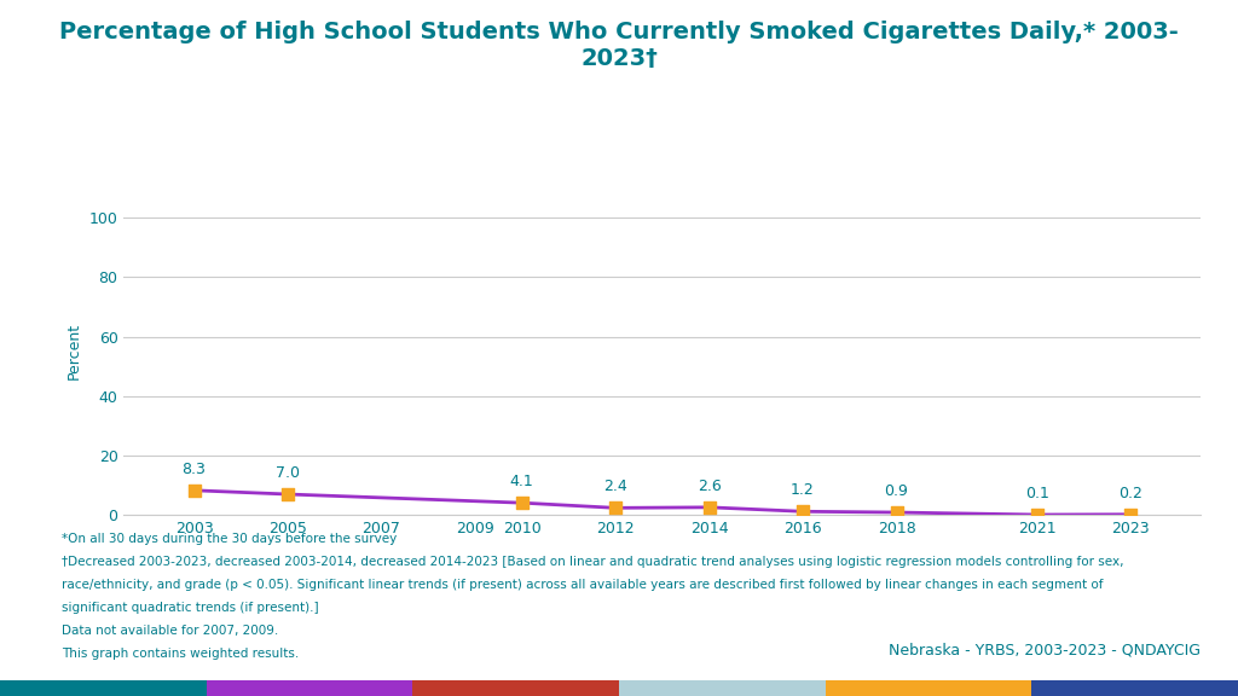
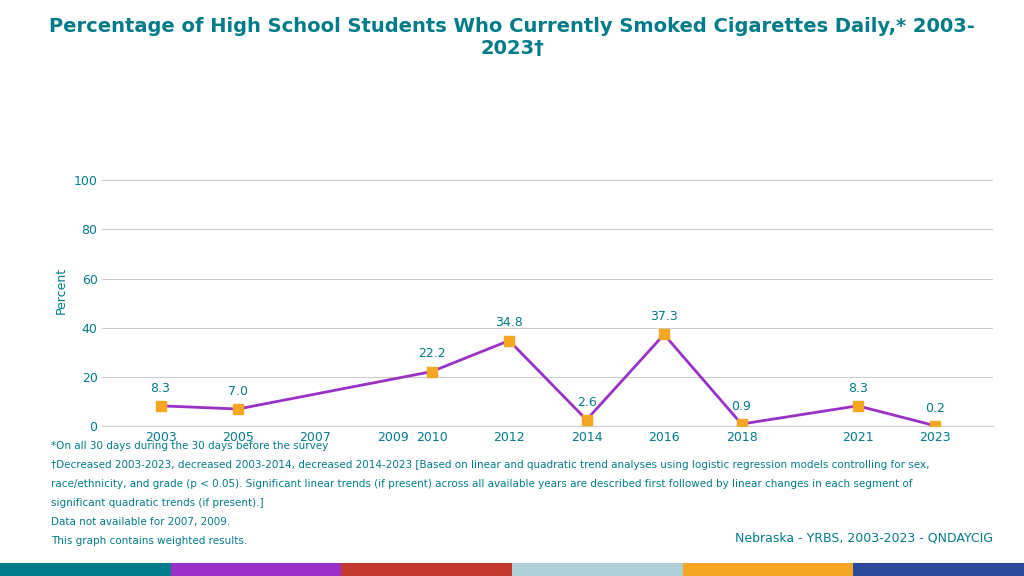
2010: 4.1 -> 22.2
2012: 2.4 -> 34.8
2016: 1.2 -> 37.3
2021: 0.1 -> 8.3
